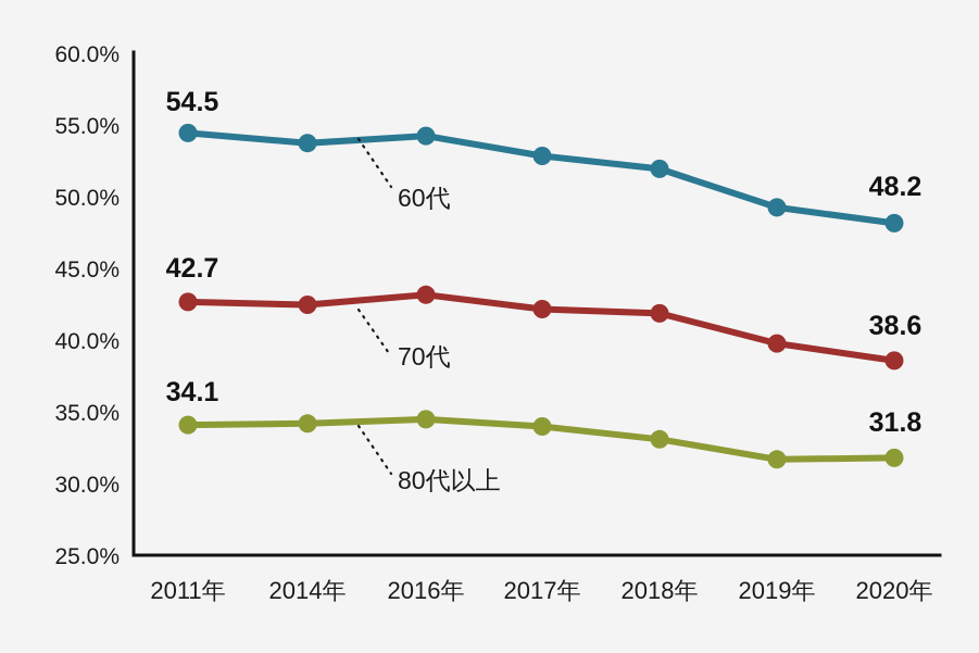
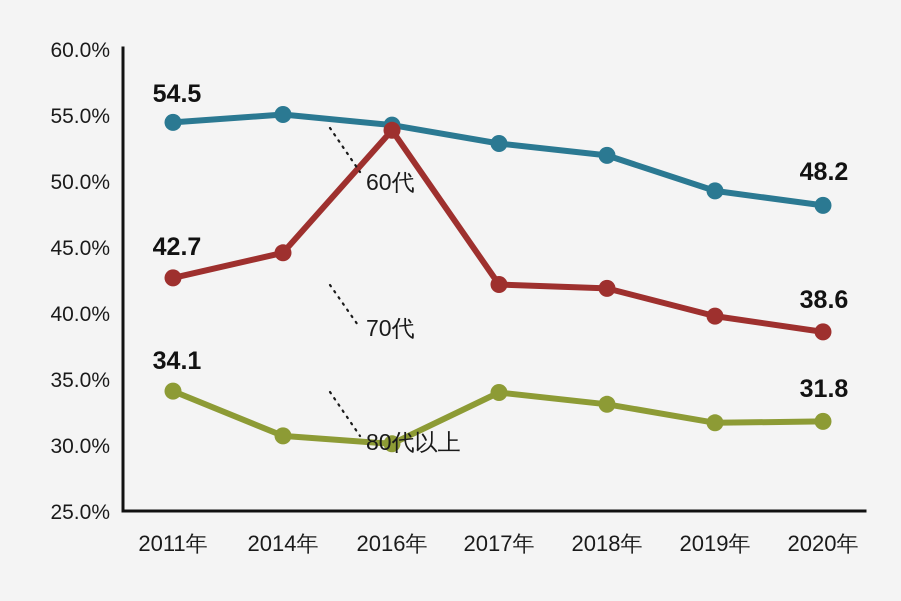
60代/2014年: 53.8% -> 55.1%
70代/2014年: 42.5% -> 44.6%
80代以上/2014年: 34.2% -> 30.7%
70代/2016年: 43.2% -> 53.9%
80代以上/2016年: 34.5% -> 30.1%
